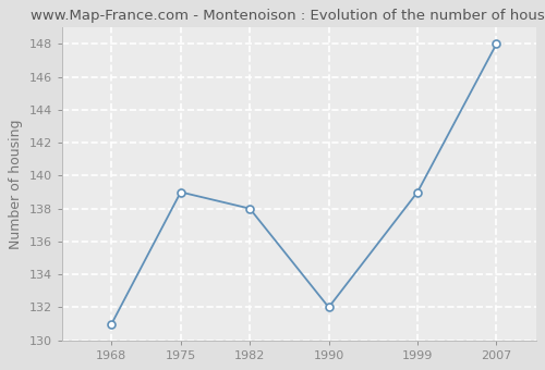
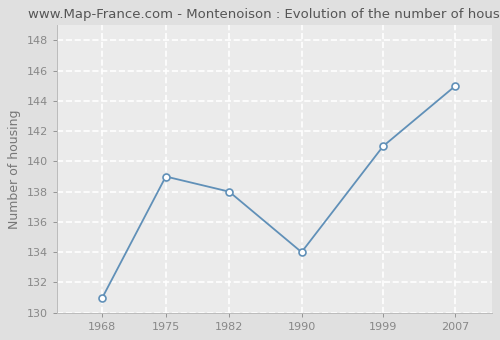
1990: 132 -> 134
1999: 139 -> 141
2007: 148 -> 145
